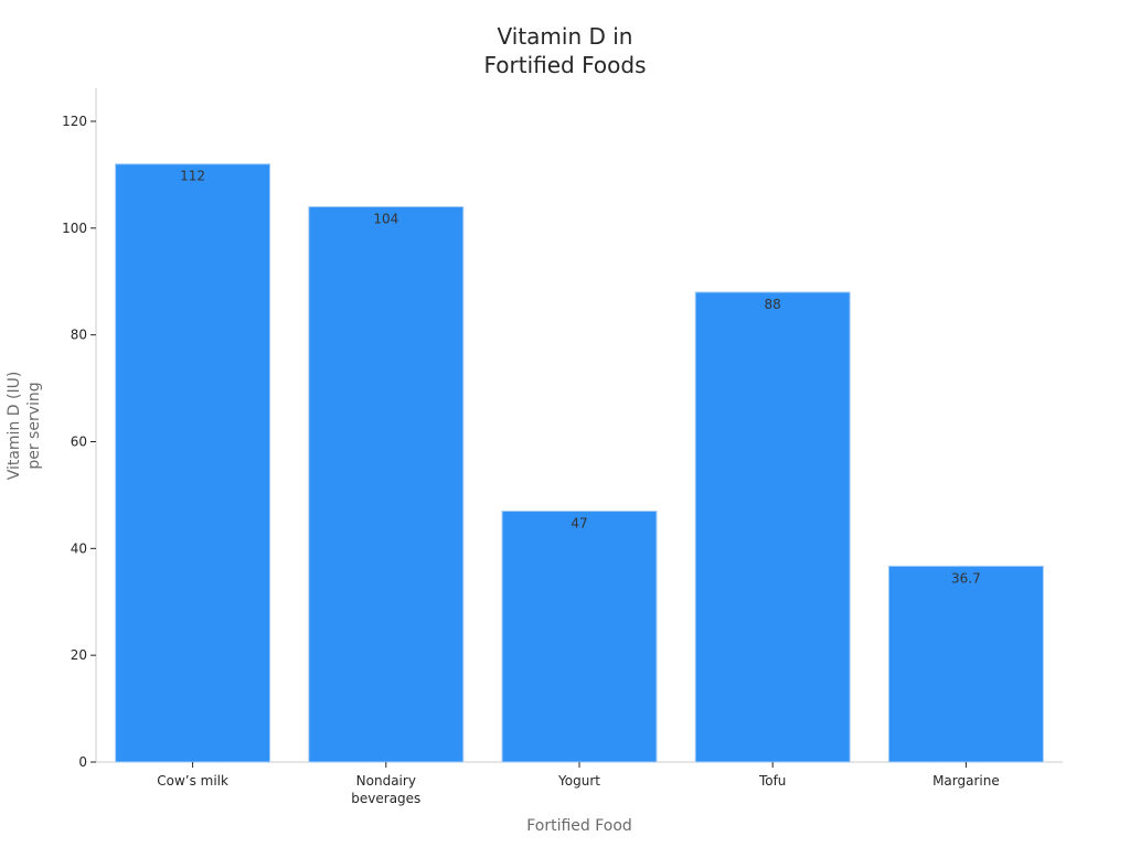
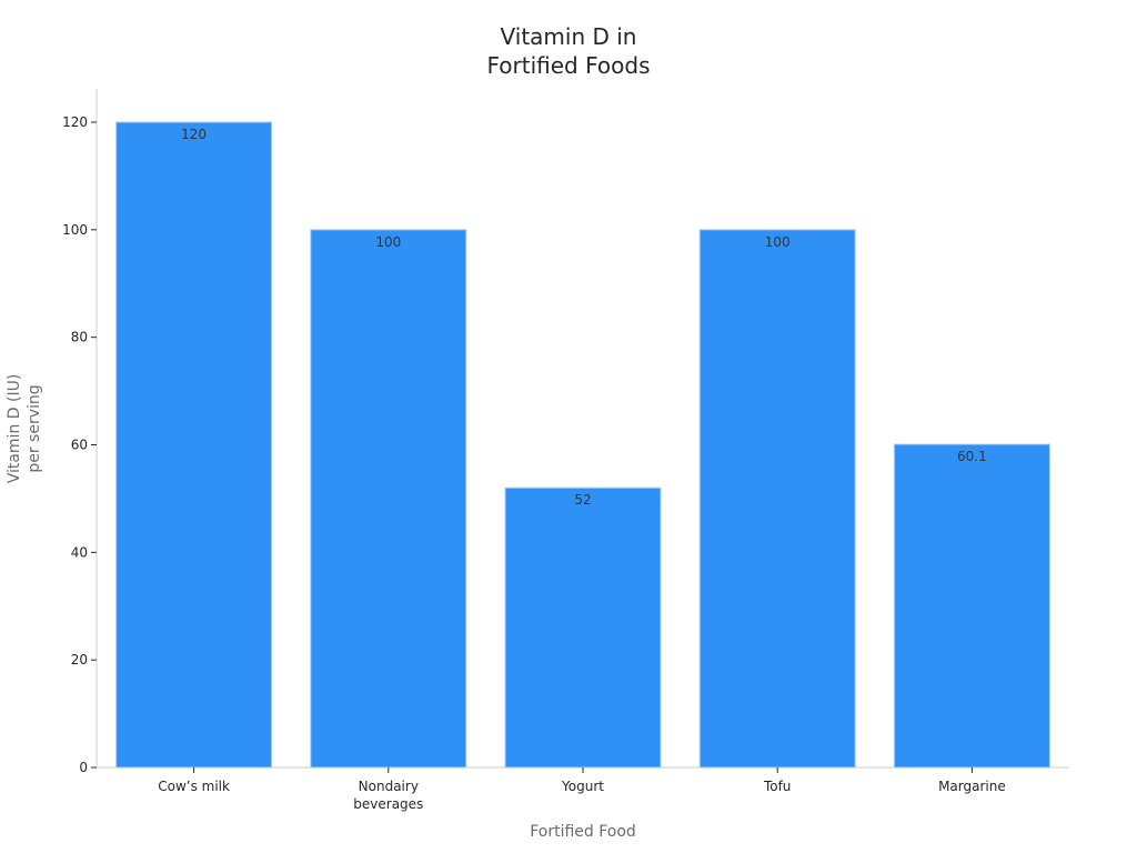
Cow’s milk: 112 -> 120
Nondairy beverages: 104 -> 100
Yogurt: 47 -> 52
Tofu: 88 -> 100
Margarine: 36.7 -> 60.1
